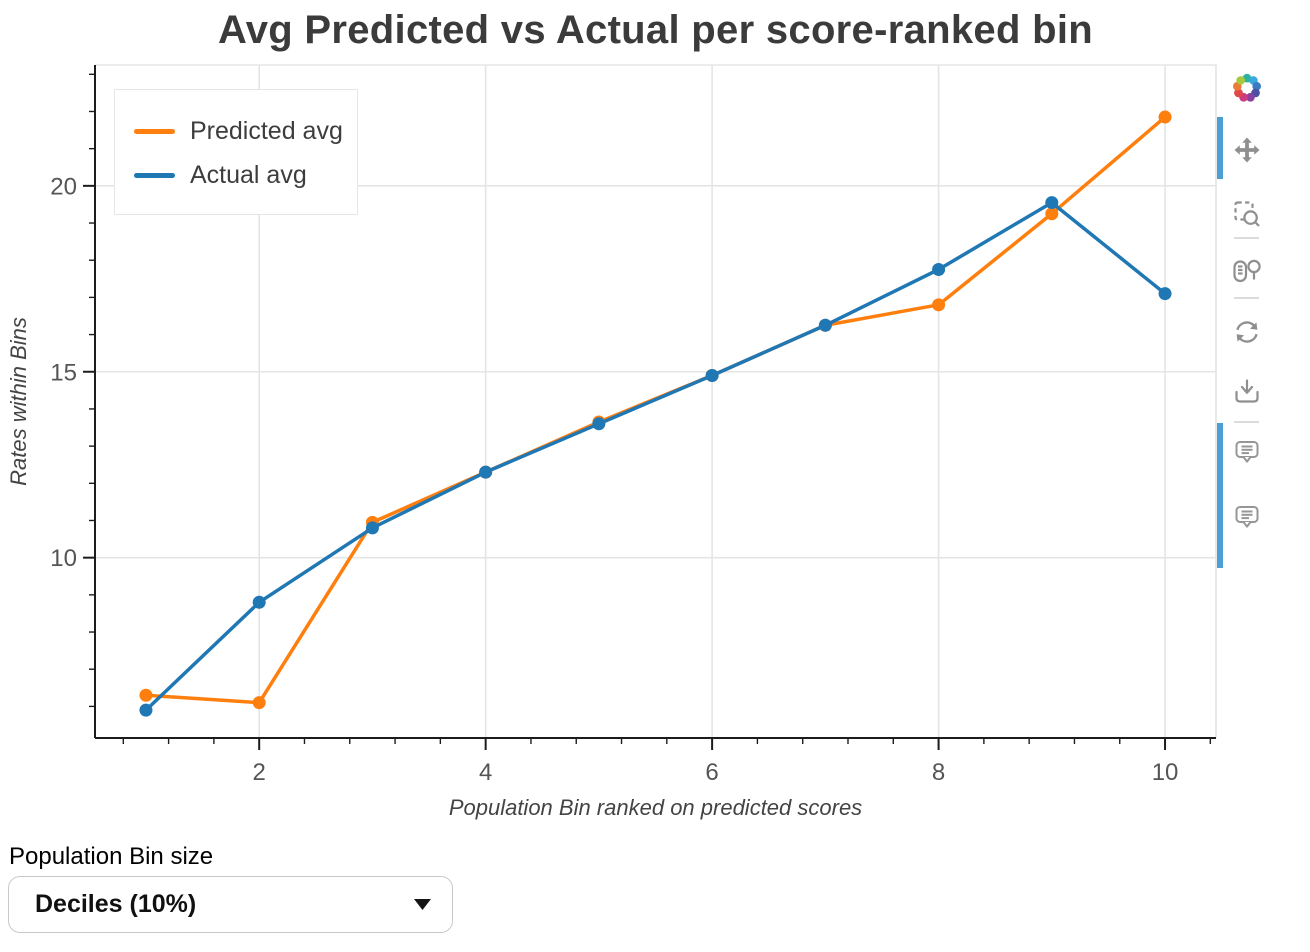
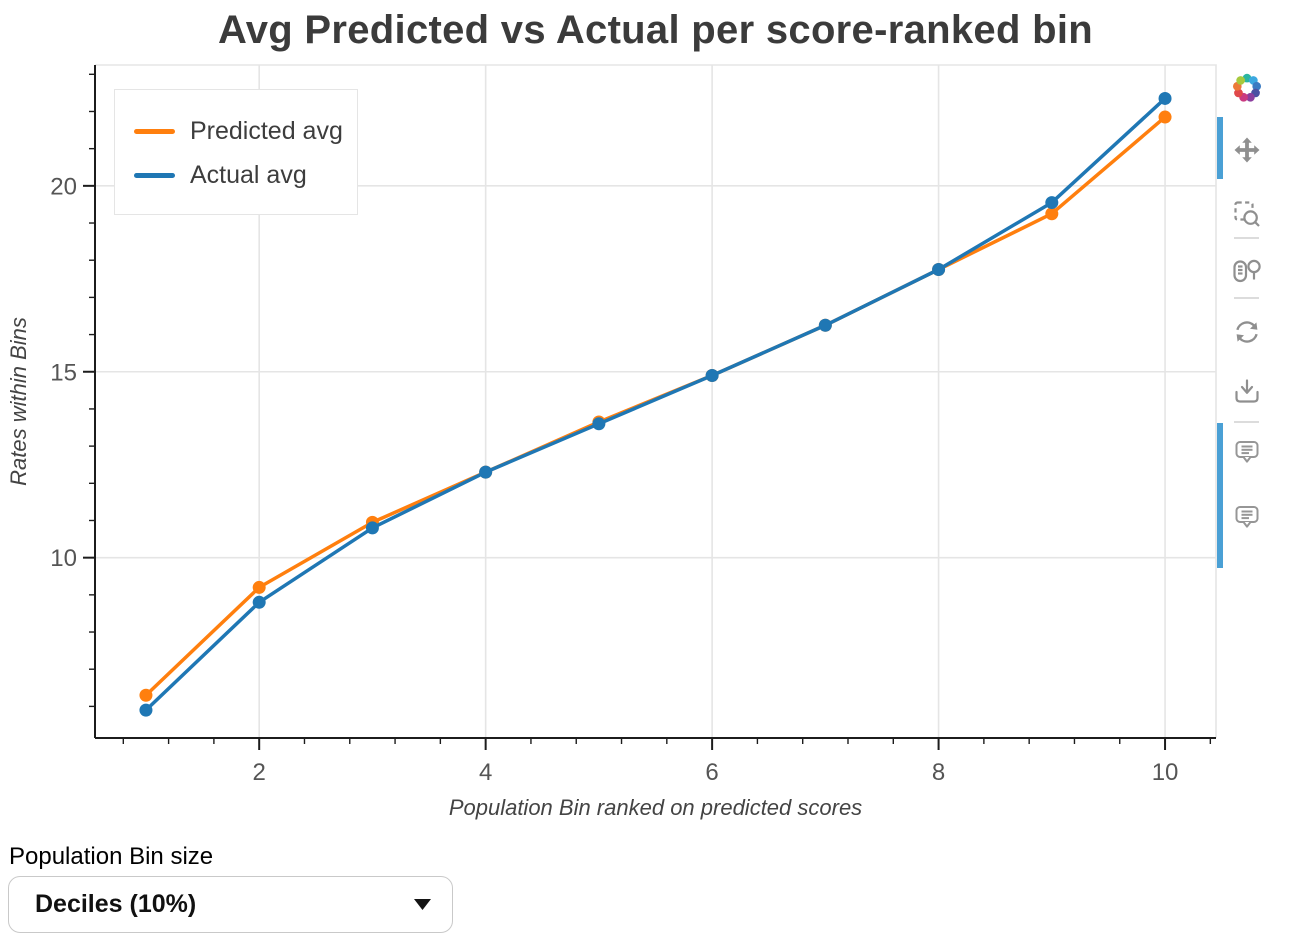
Predicted avg/2: 6.1 -> 9.2
Predicted avg/8: 16.8 -> 17.8
Actual avg/10: 17.1 -> 22.4
